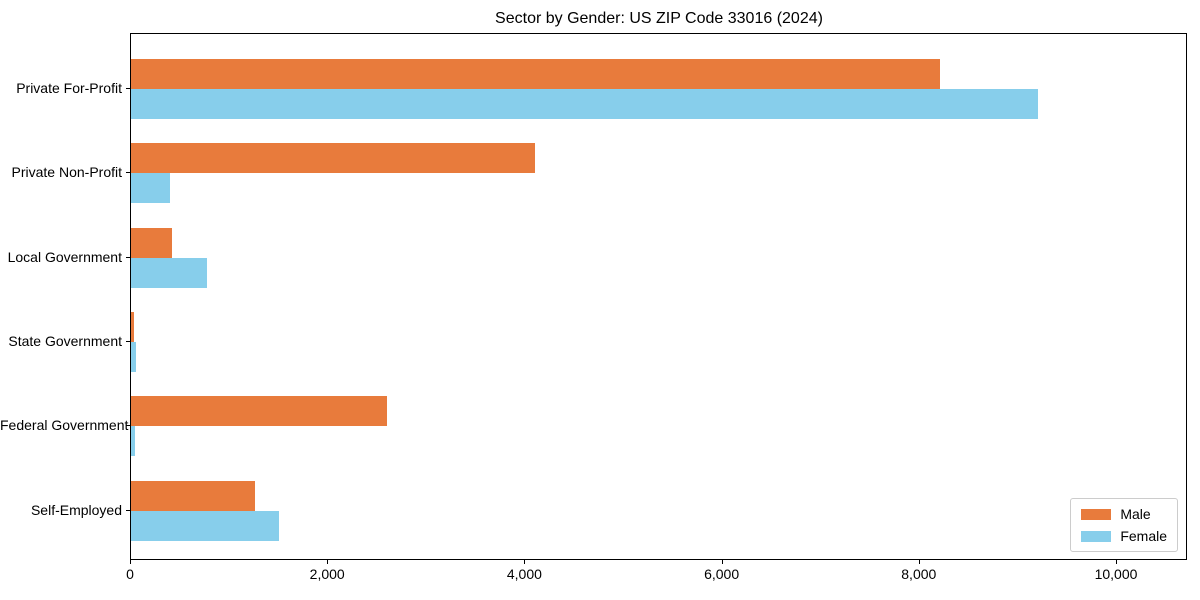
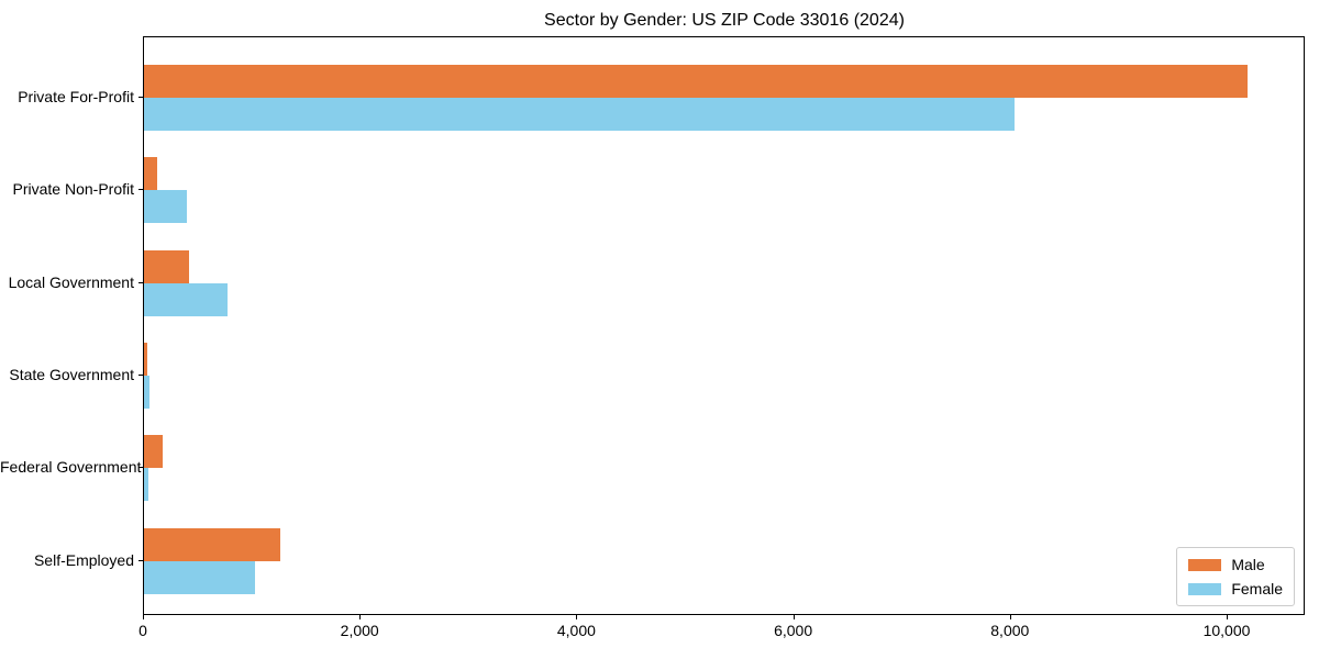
Male/Private For-Profit: 8200 -> 10200
Female/Private For-Profit: 9200 -> 8000
Male/Private Non-Profit: 4100 -> 100
Male/Federal Government: 2600 -> 200
Female/Self-Employed: 1500 -> 1000
